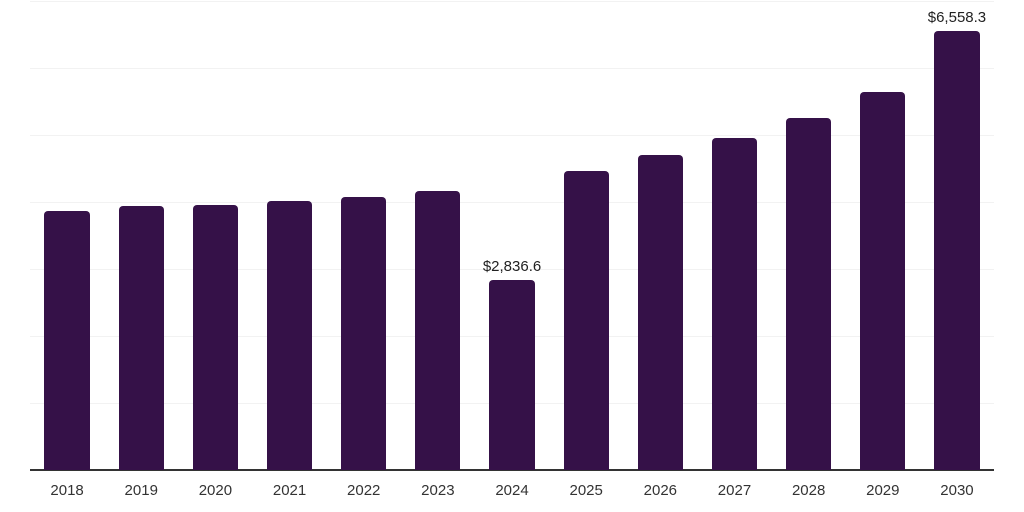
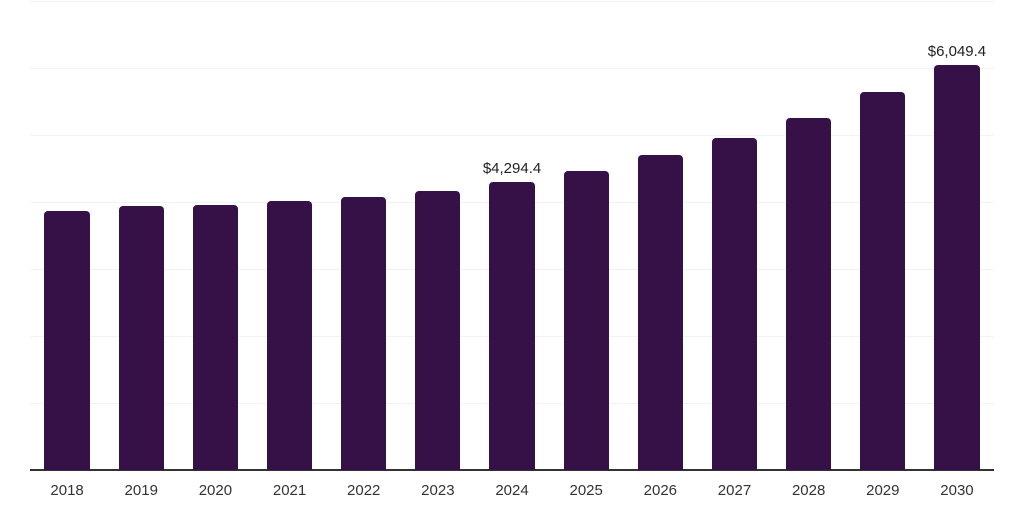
2024: $2,836.6 -> $4,294.4
2030: $6,558.3 -> $6,049.4
